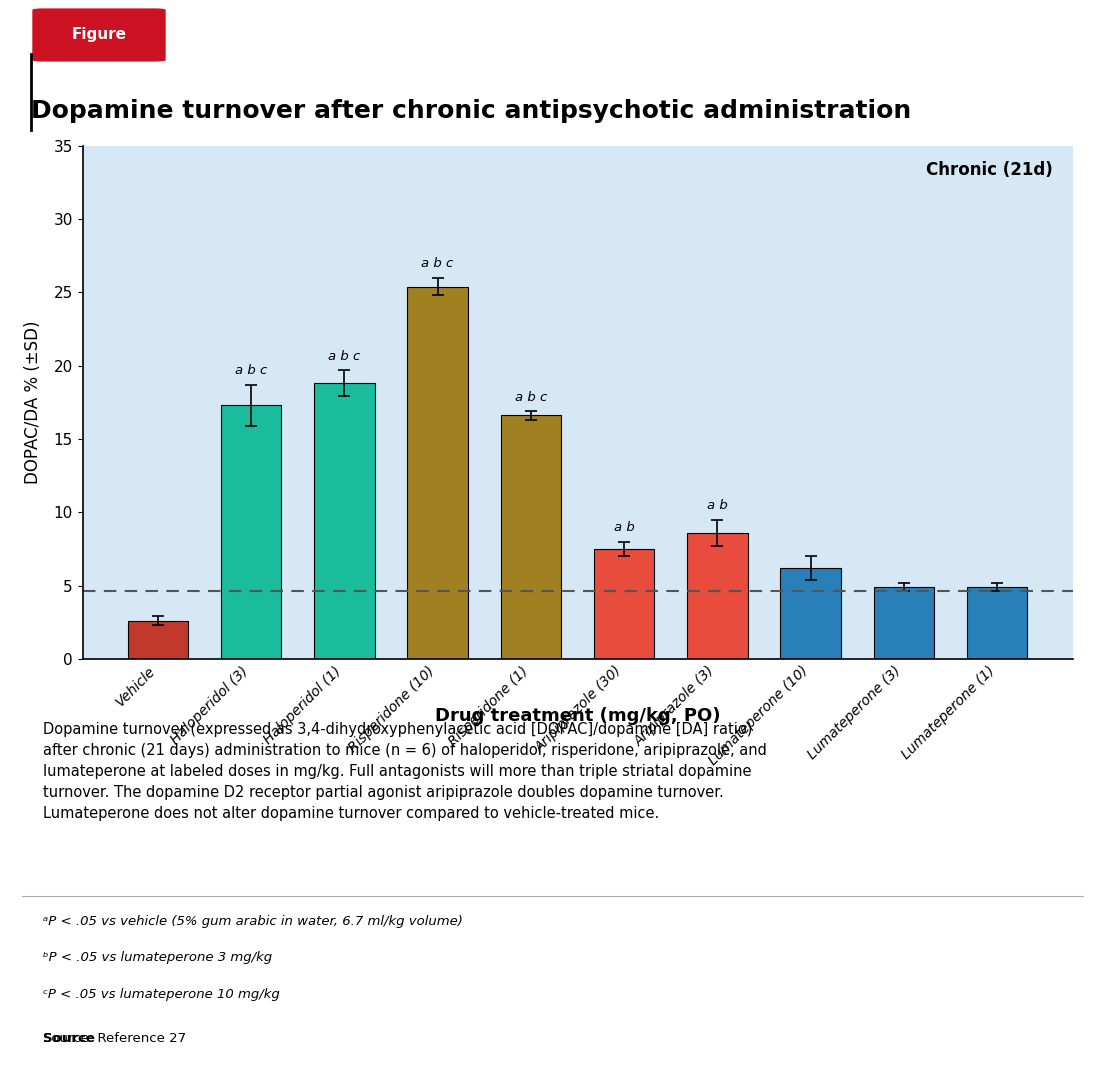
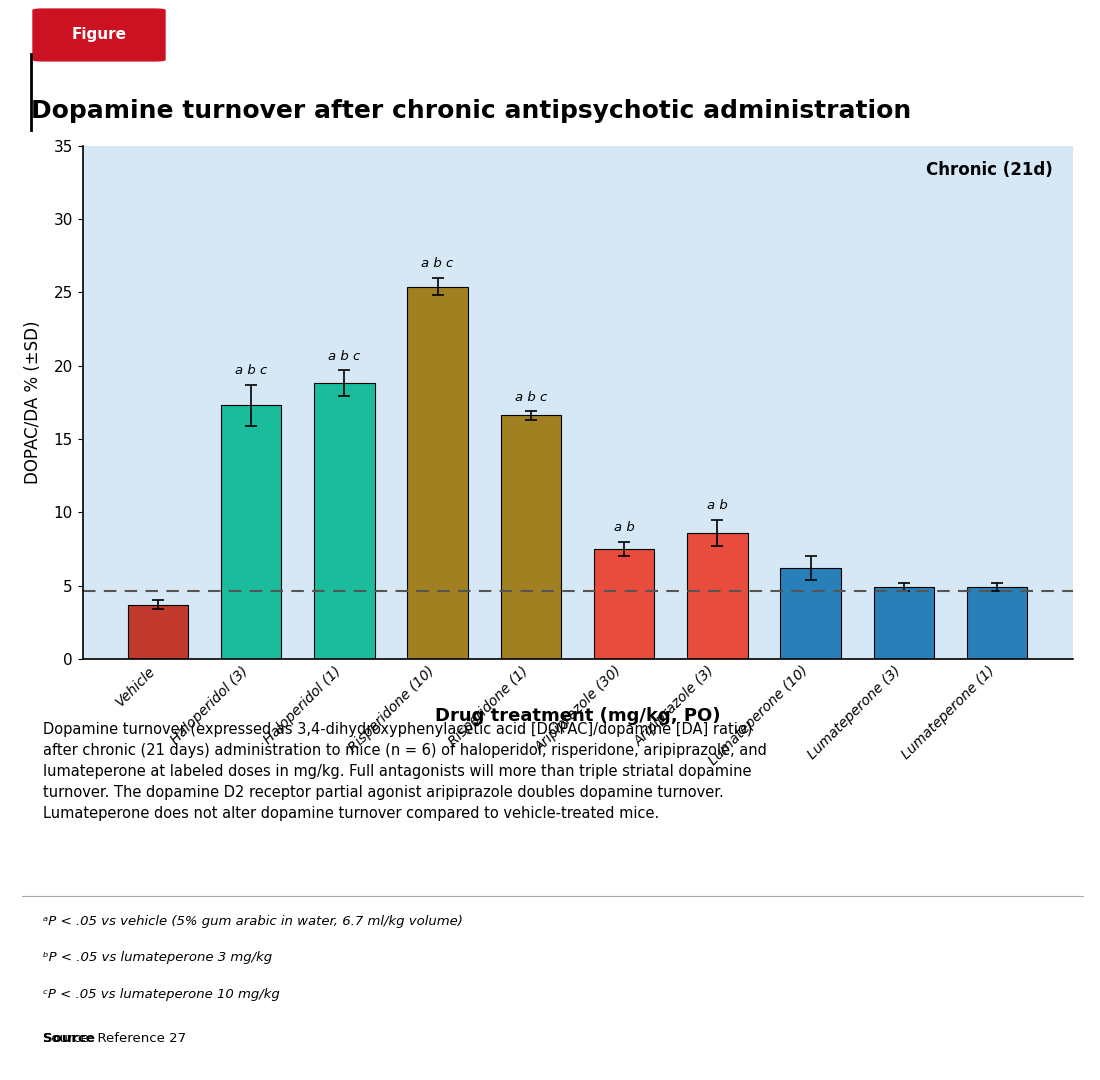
Vehicle: 2.6 -> 3.7
